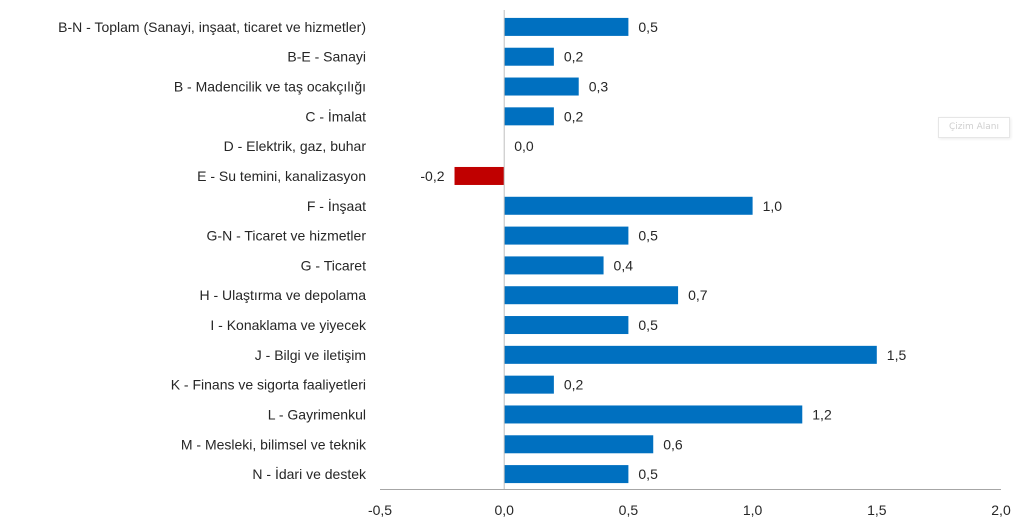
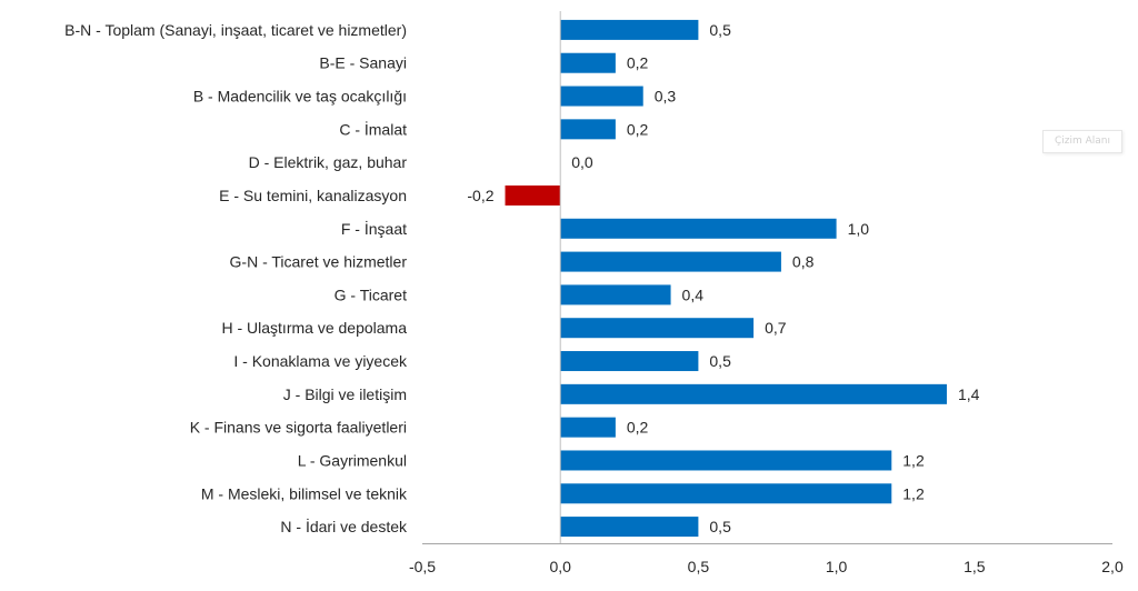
G-N - Ticaret ve hizmetler: 0,5 -> 0,8
J - Bilgi ve iletişim: 1,5 -> 1,4
M - Mesleki, bilimsel ve teknik: 0,6 -> 1,2
